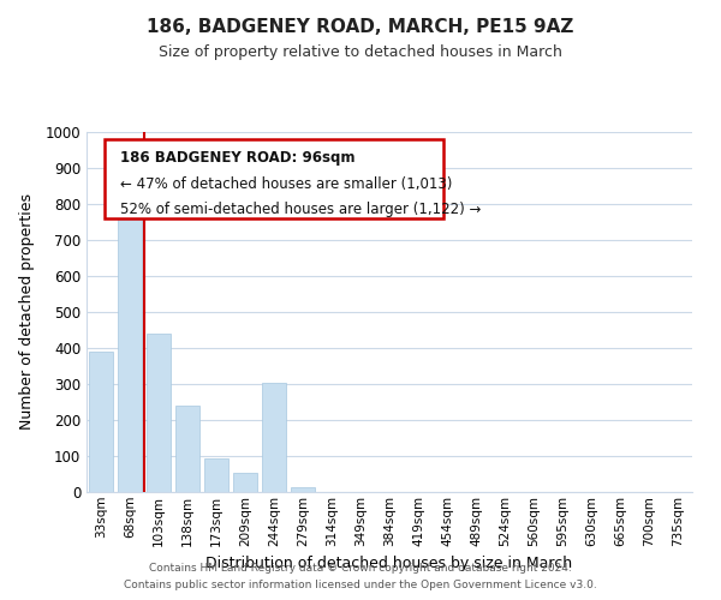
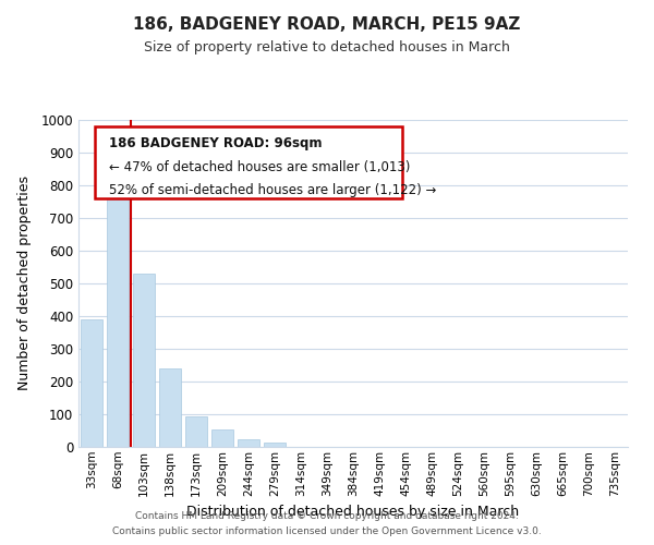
103sqm: 440 -> 530
244sqm: 305 -> 22
